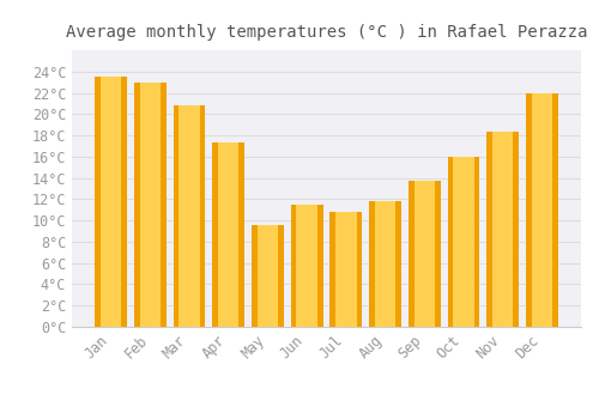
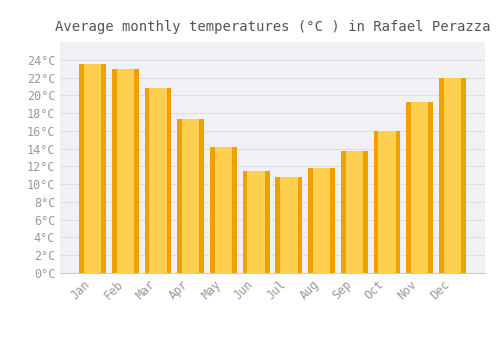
May: 9.6°C -> 14.2°C
Nov: 18.4°C -> 19.3°C
